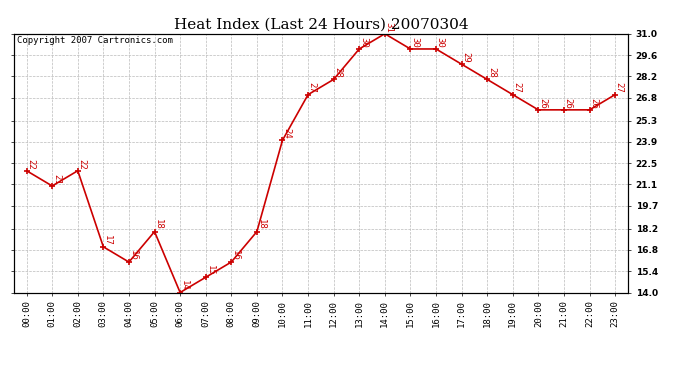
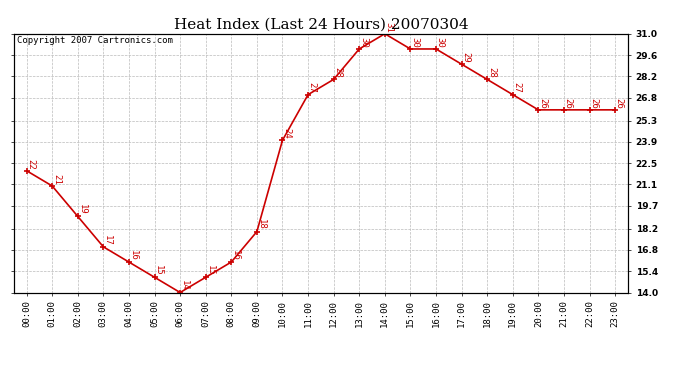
02:00: 22 -> 19
05:00: 18 -> 15
23:00: 27 -> 26
